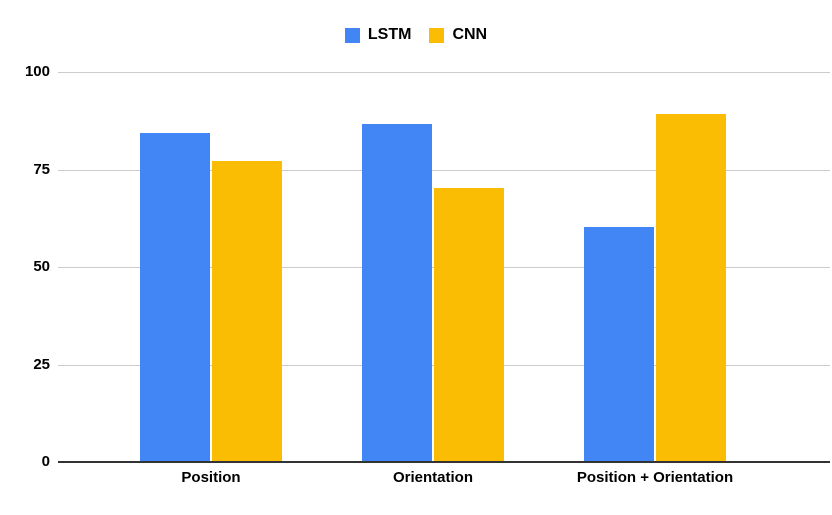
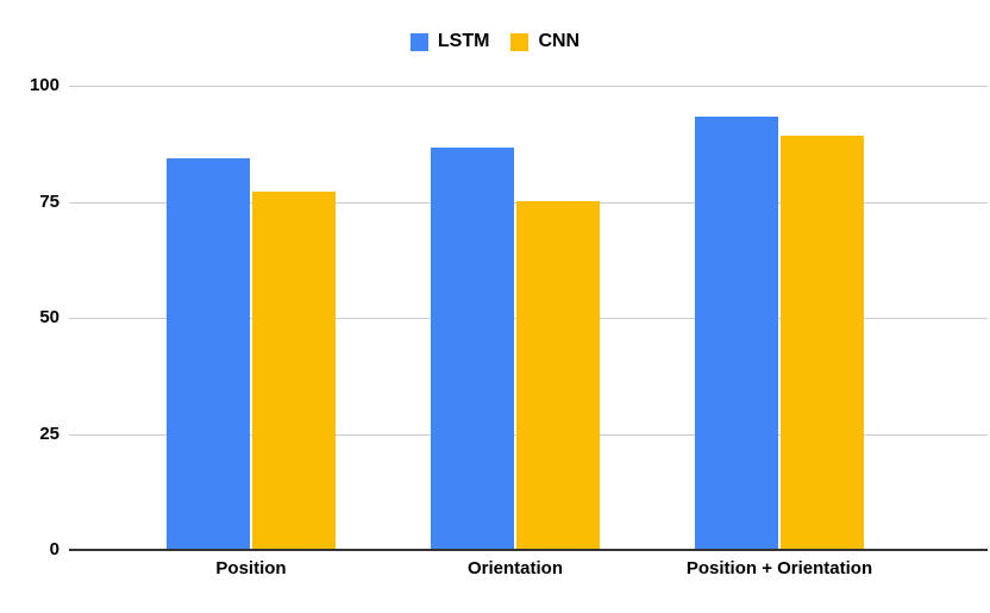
CNN/Orientation: 70 -> 75
LSTM/Position + Orientation: 60 -> 93
